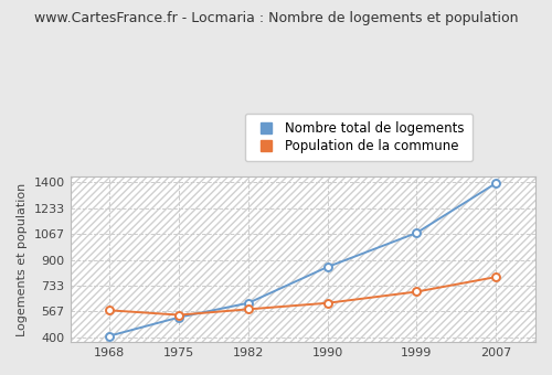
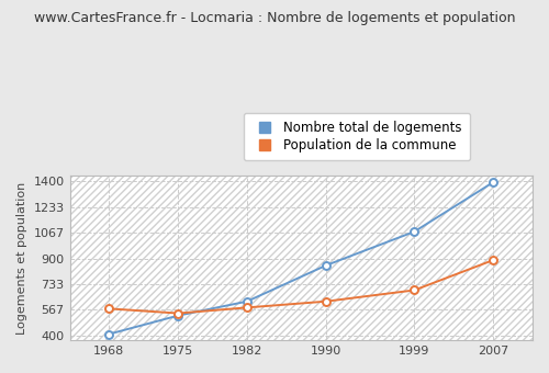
Population de la commune/2007: 790 -> 890
